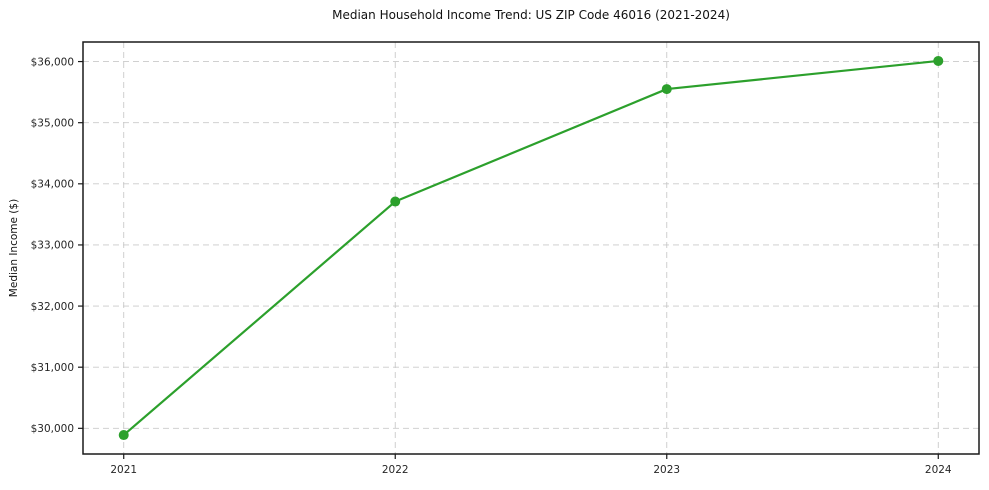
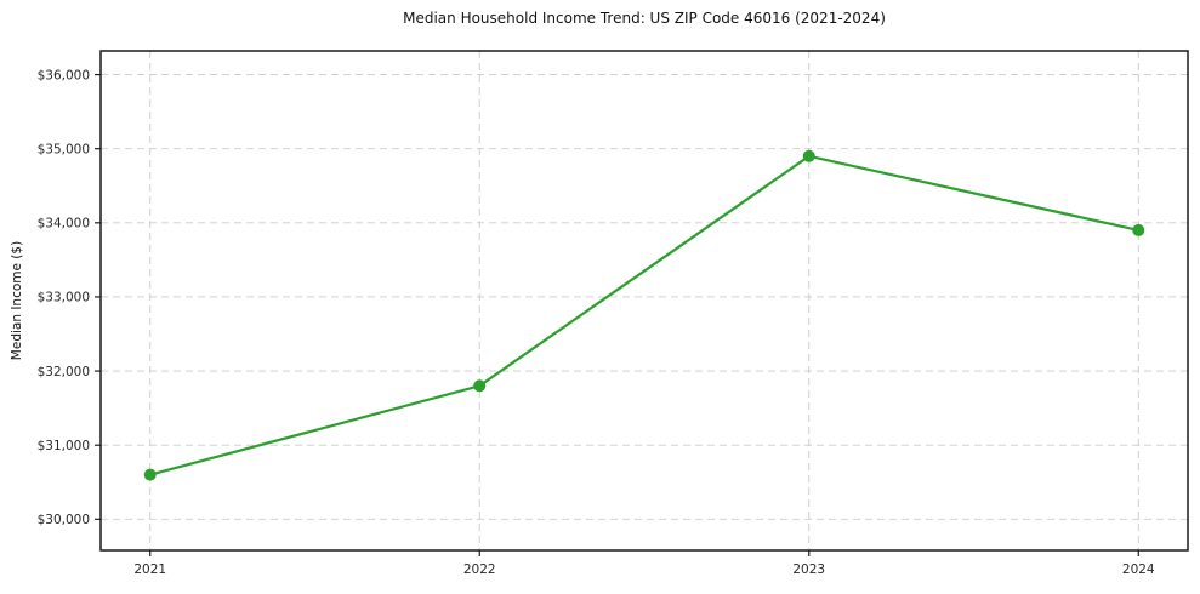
2021: $29900 -> $30600
2022: $33700 -> $31800
2023: $35600 -> $34900
2024: $36000 -> $33900
